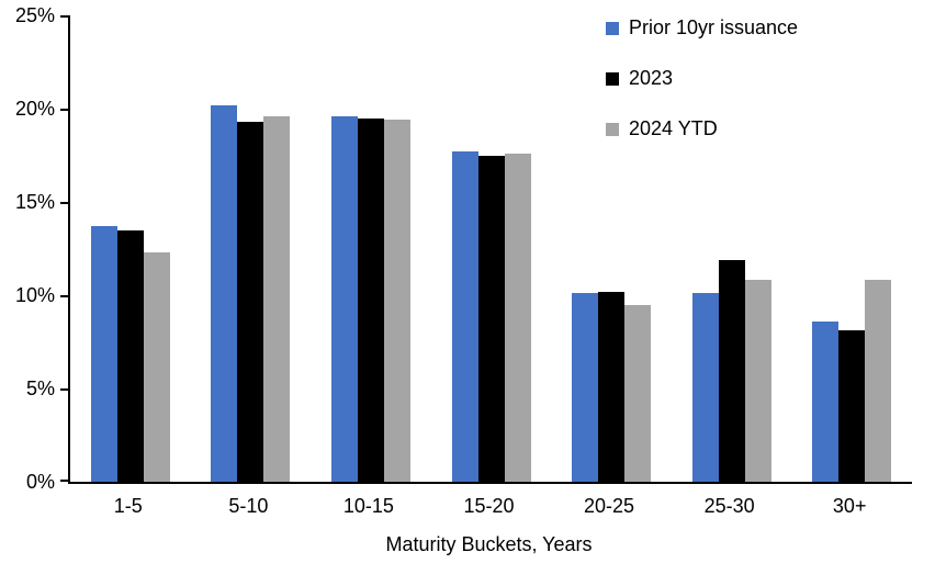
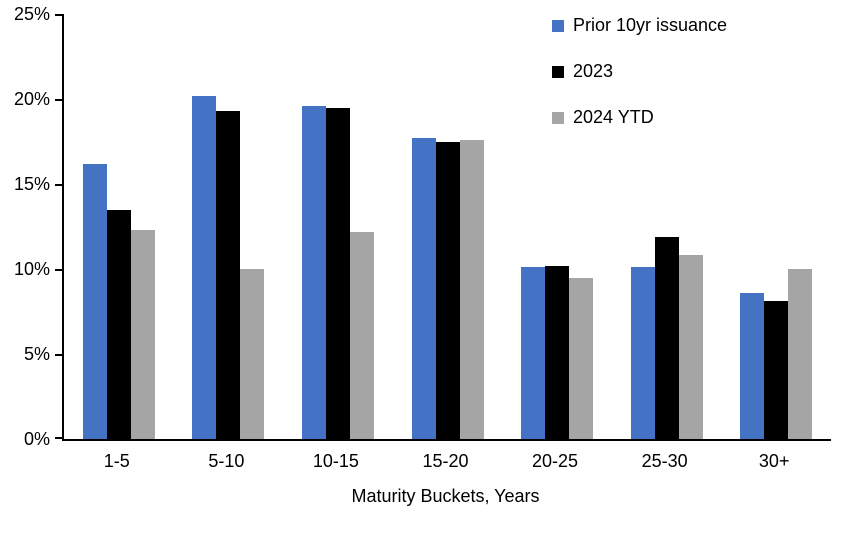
Prior 10yr issuance/1-5: 13.7% -> 16.2%
2024 YTD/5-10: 19.6% -> 10.0%
2024 YTD/10-15: 19.4% -> 12.2%
2024 YTD/30+: 10.8% -> 10.0%
